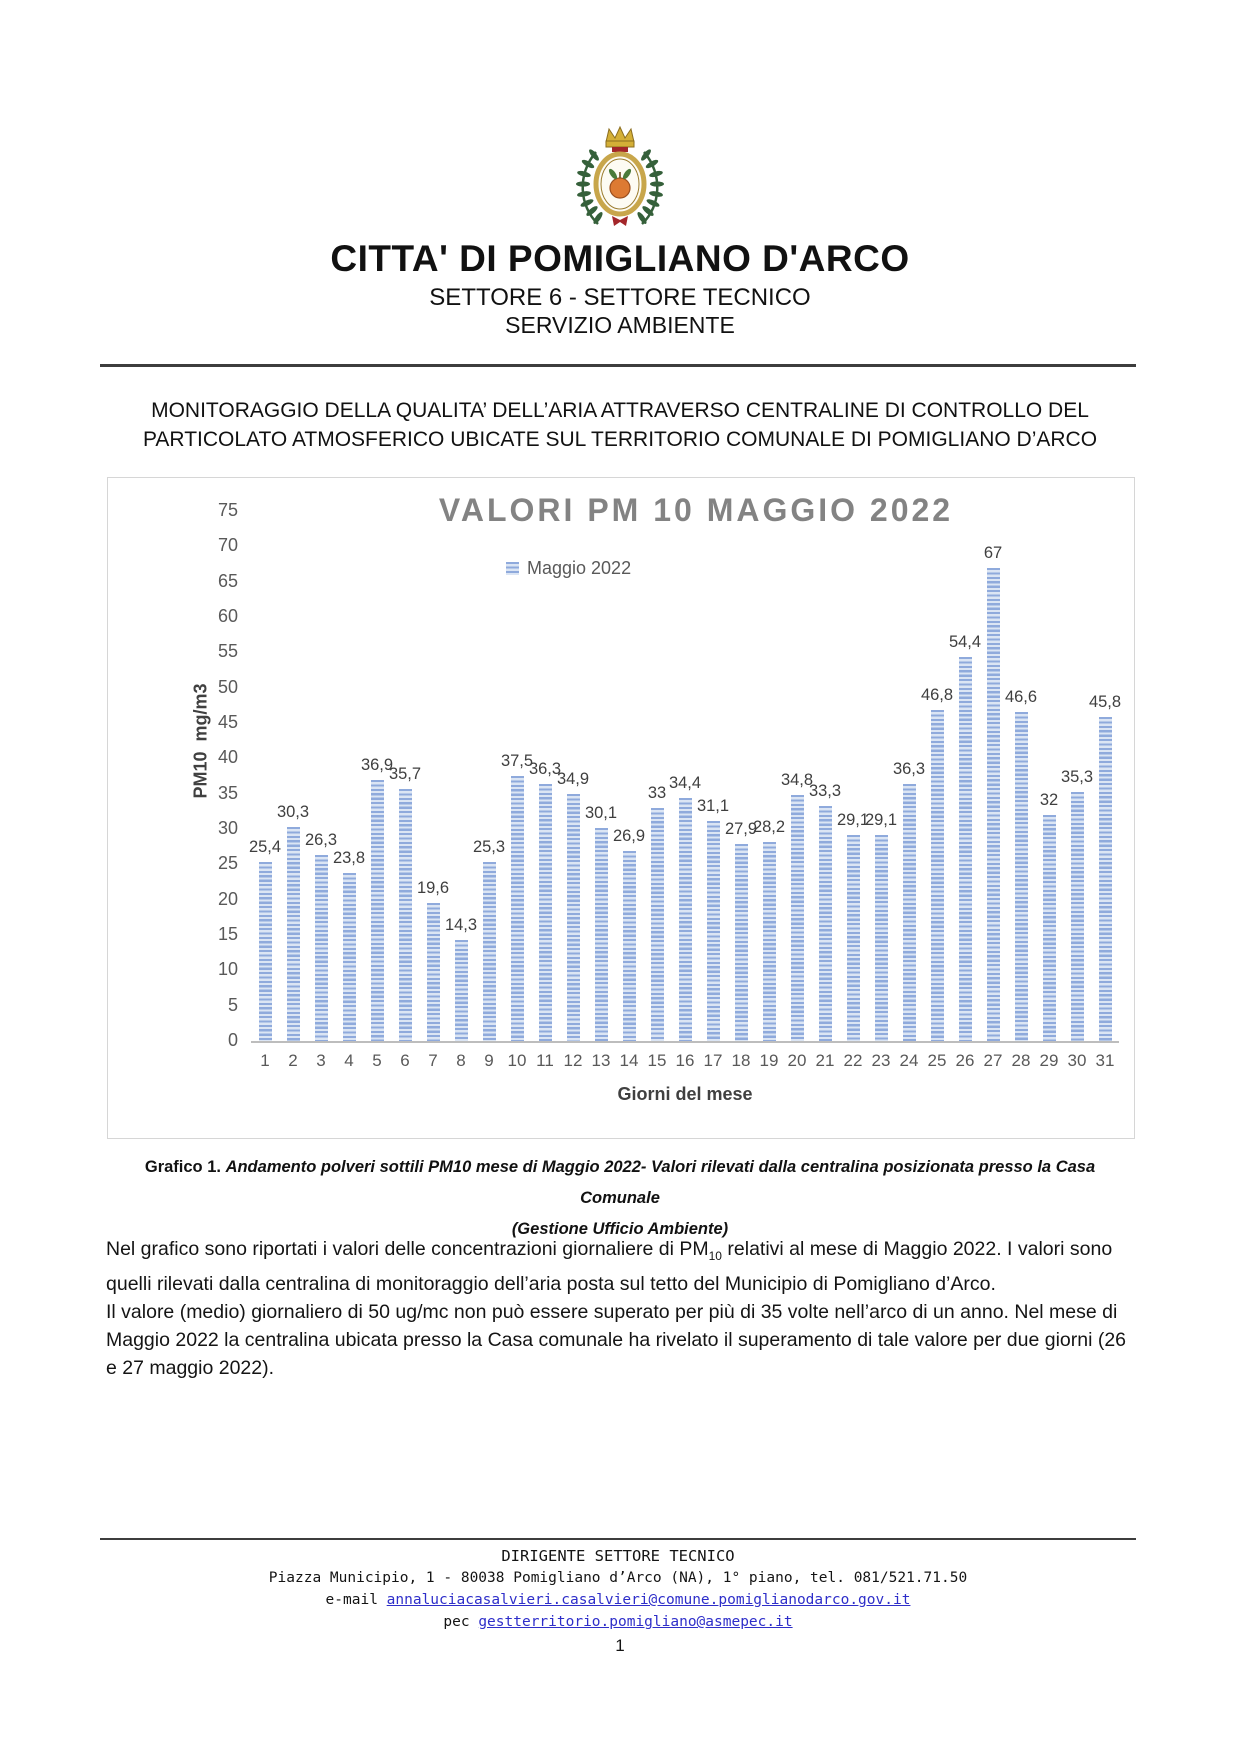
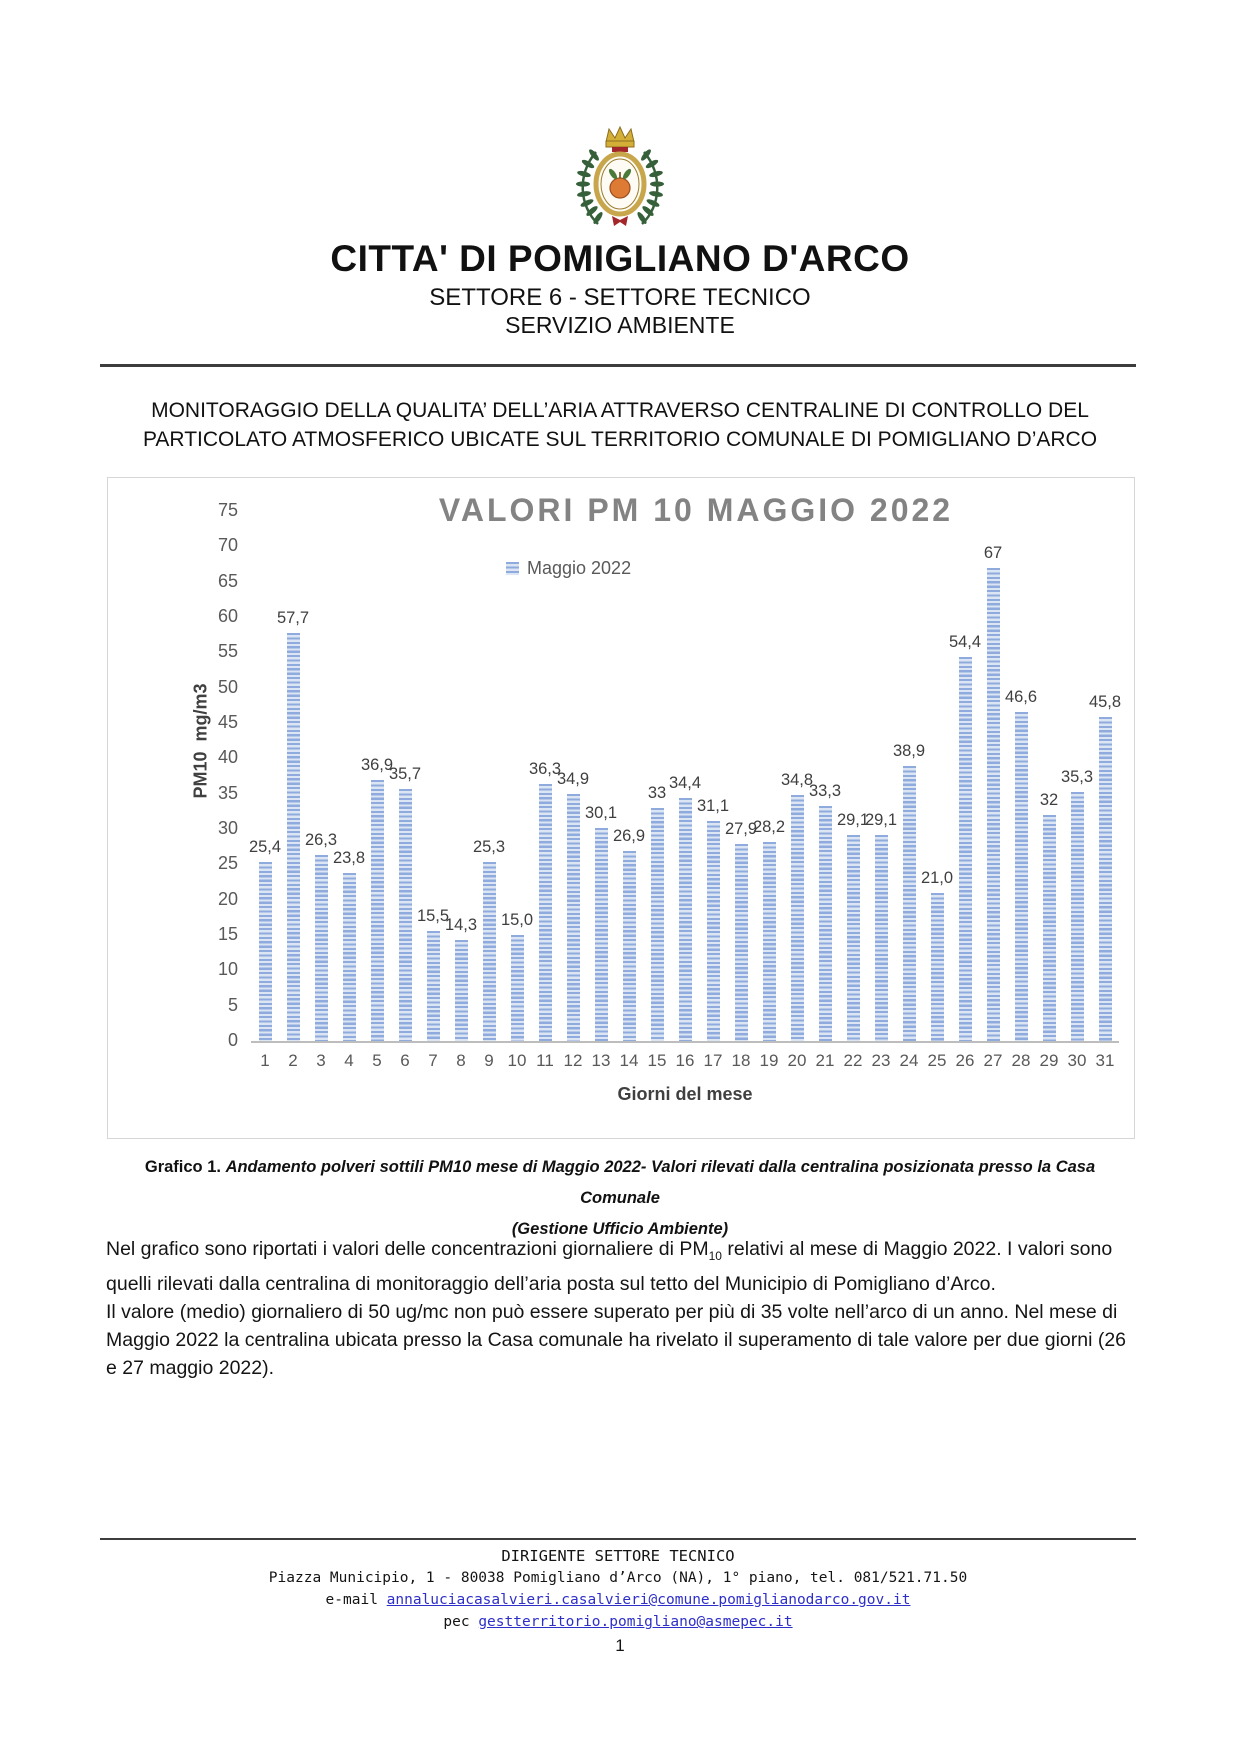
2: 30,3 -> 57,7
7: 19,6 -> 15,5
10: 37,5 -> 15,0
24: 36,3 -> 38,9
25: 46,8 -> 21,0
